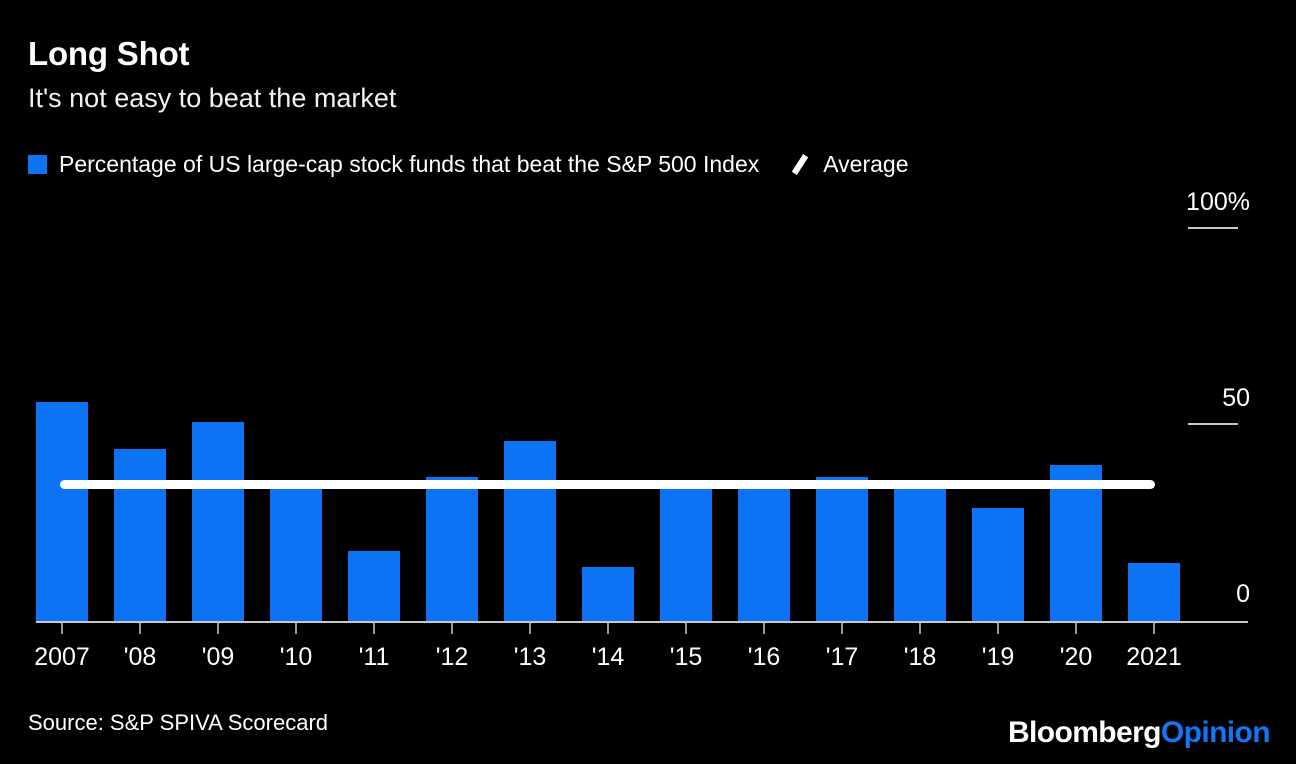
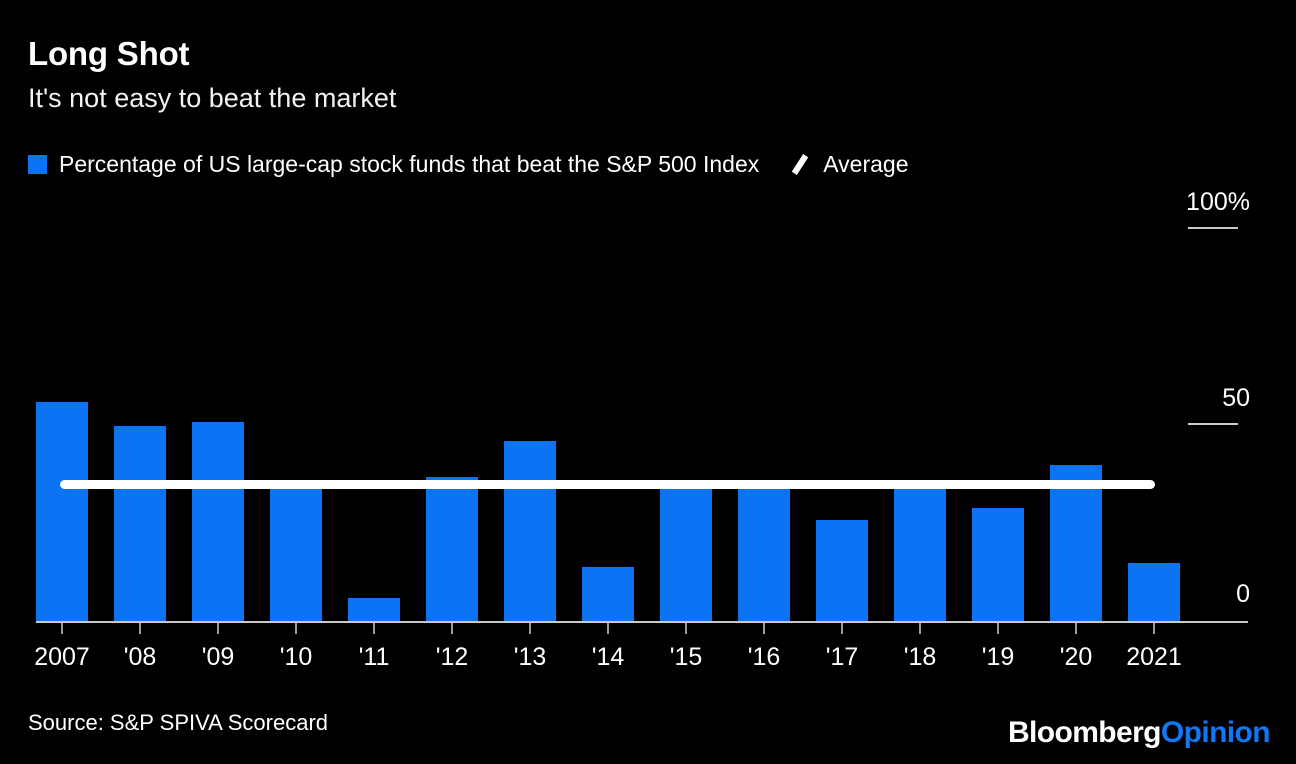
'08: 44% -> 50%
'11: 18% -> 6%
'17: 37% -> 26%
